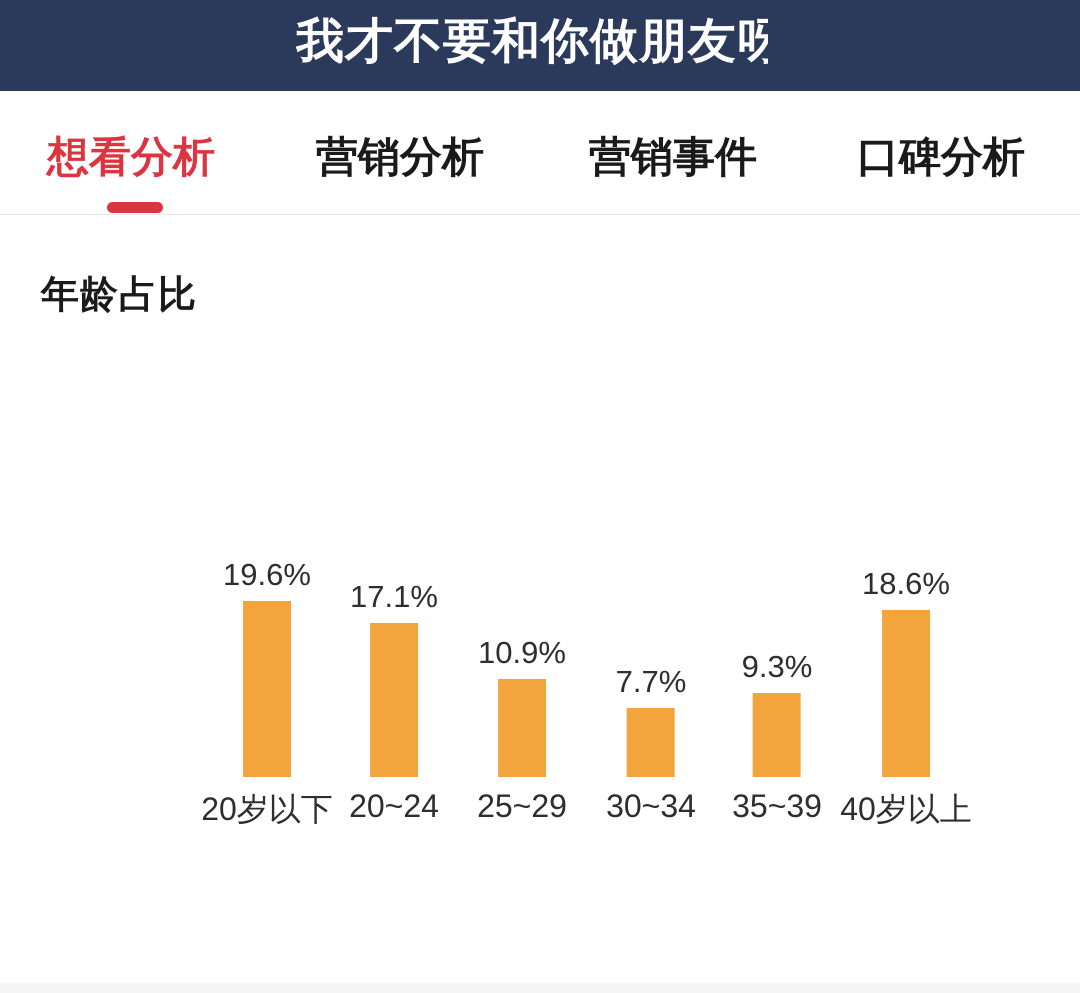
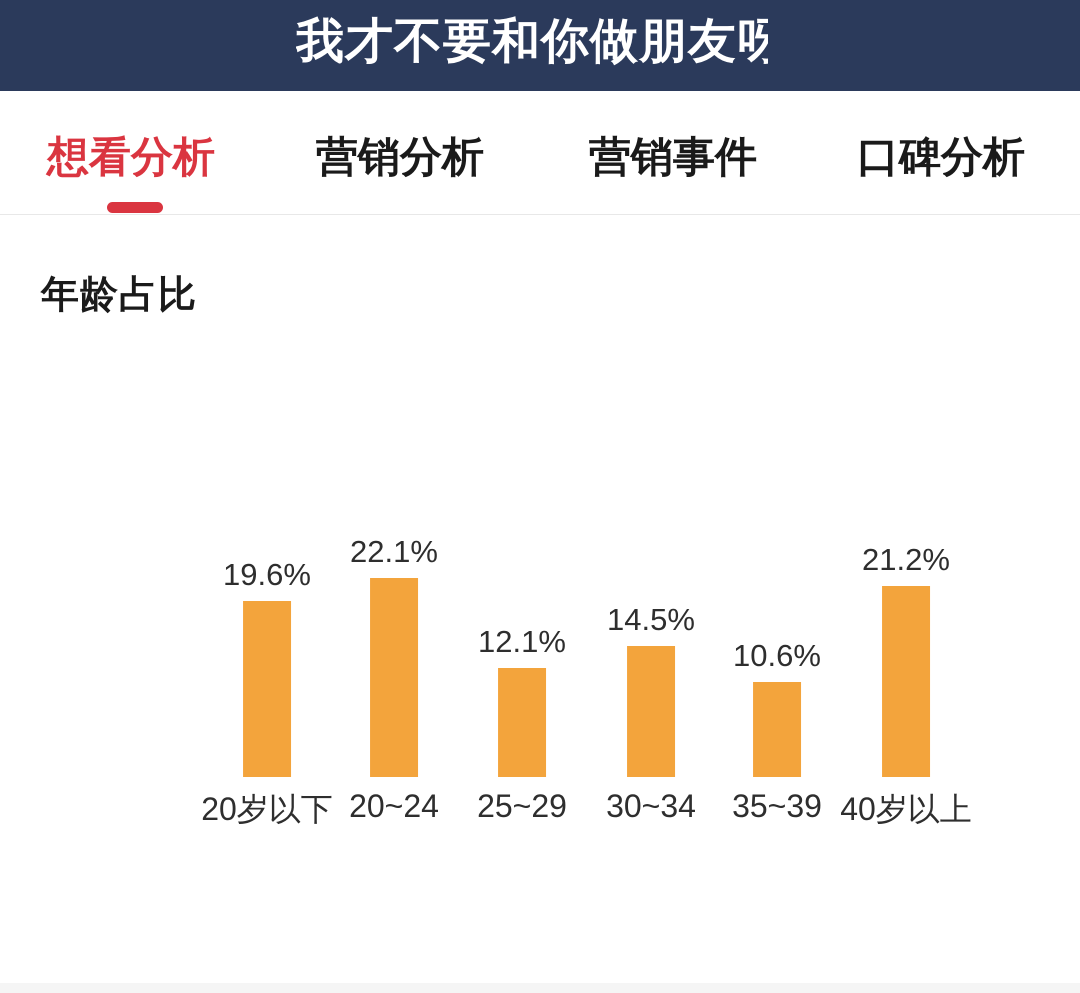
20~24: 17.1% -> 22.1%
25~29: 10.9% -> 12.1%
30~34: 7.7% -> 14.5%
35~39: 9.3% -> 10.6%
40岁以上: 18.6% -> 21.2%
